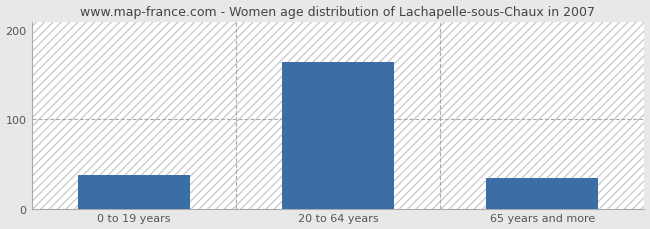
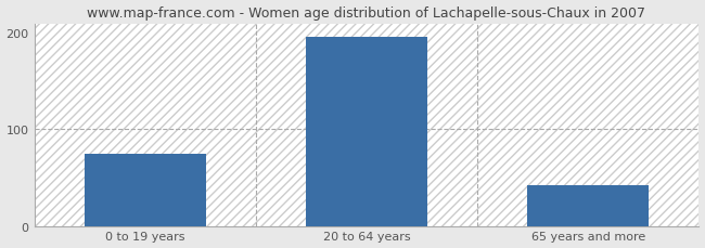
0 to 19 years: 38 -> 75
20 to 64 years: 164 -> 196
65 years and more: 34 -> 42
